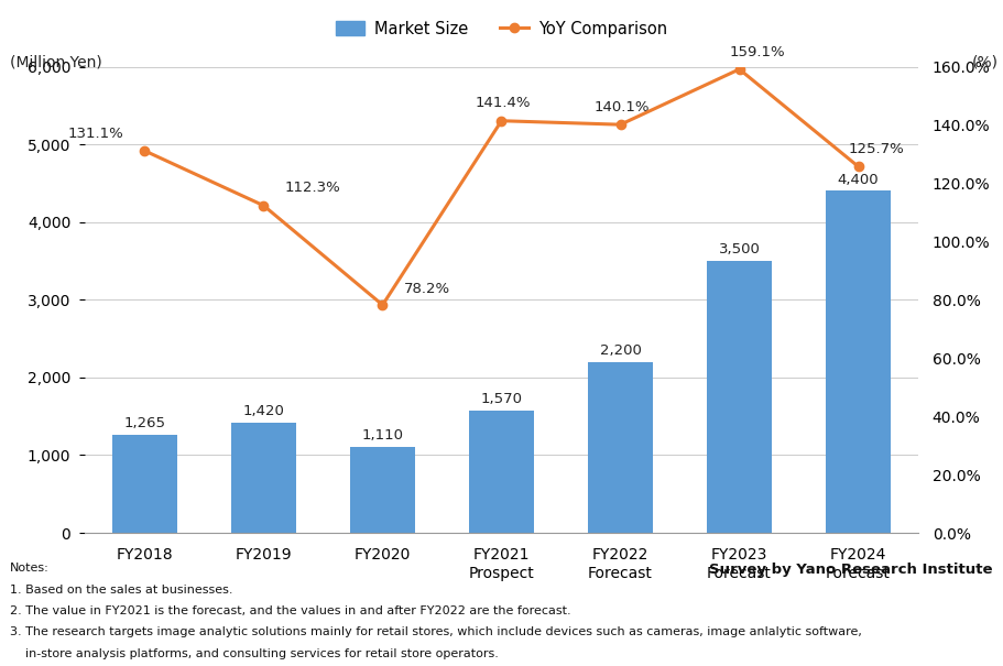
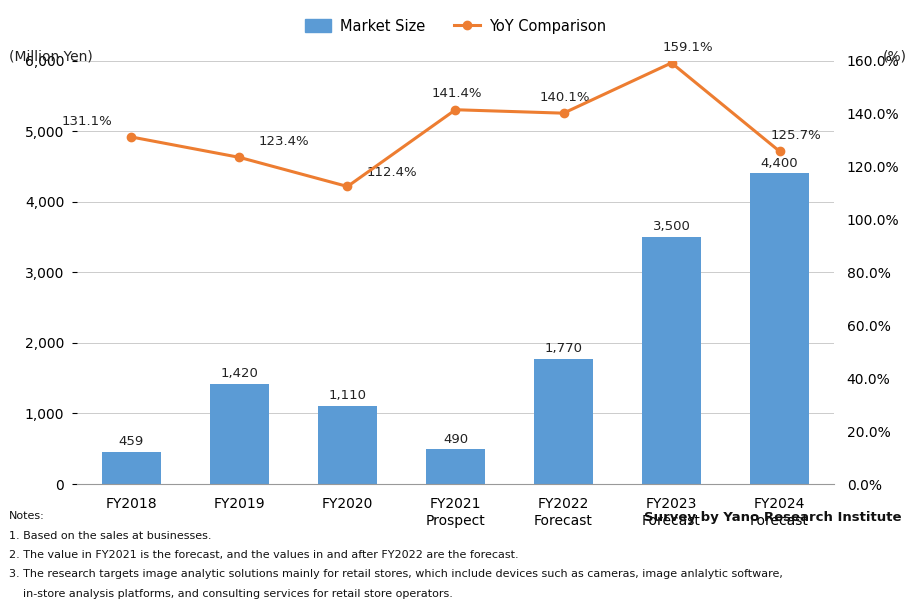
Market Size/FY2018: 1,265 -> 459
YoY Comparison/FY2019: 112.3% -> 123.4%
YoY Comparison/FY2020: 78.2% -> 112.4%
Market Size/FY2021 Prospect: 1,570 -> 490
Market Size/FY2022 Forecast: 2,200 -> 1,770
